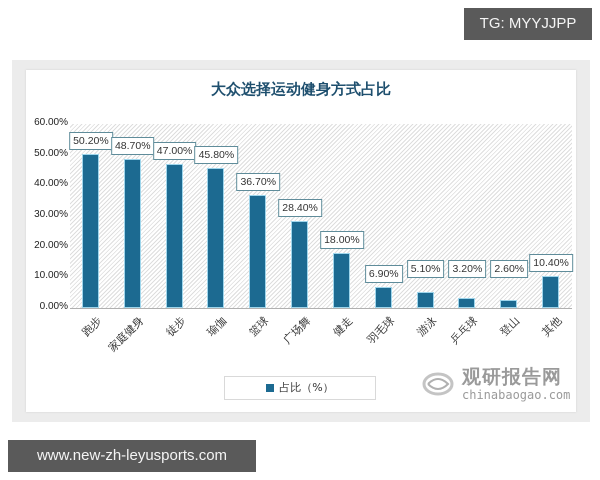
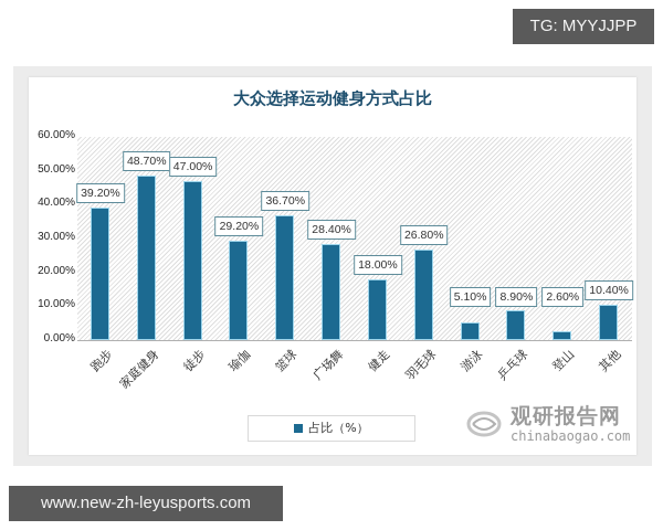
跑步: 50.20% -> 39.20%
瑜伽: 45.80% -> 29.20%
羽毛球: 6.90% -> 26.80%
乒乓球: 3.20% -> 8.90%
